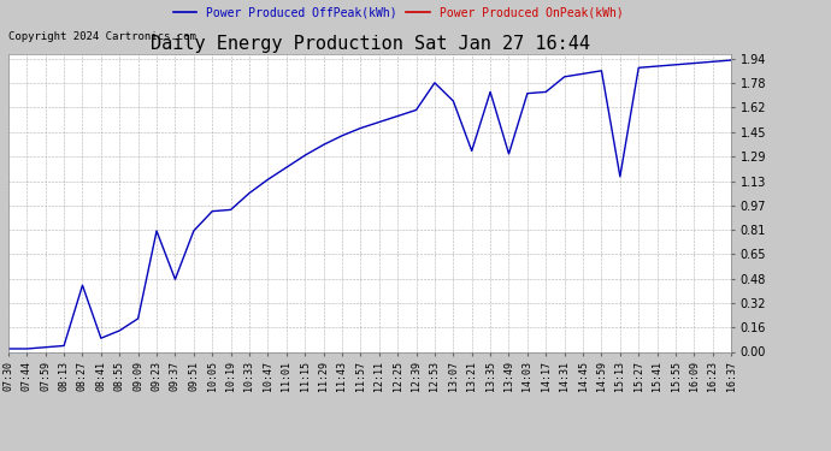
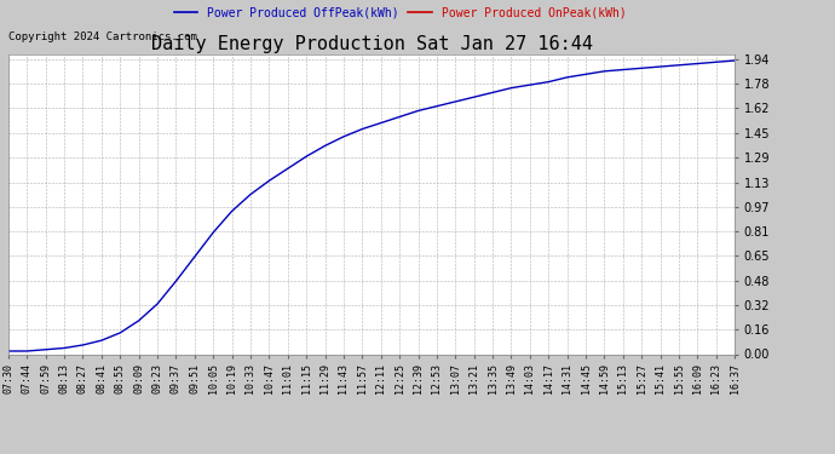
08:27: 0.44 -> 0.06
09:23: 0.80 -> 0.33
09:51: 0.80 -> 0.64
10:05: 0.93 -> 0.80
12:53: 1.78 -> 1.63
13:21: 1.33 -> 1.69
13:49: 1.31 -> 1.75
14:03: 1.71 -> 1.77
14:17: 1.72 -> 1.79
15:13: 1.16 -> 1.87
